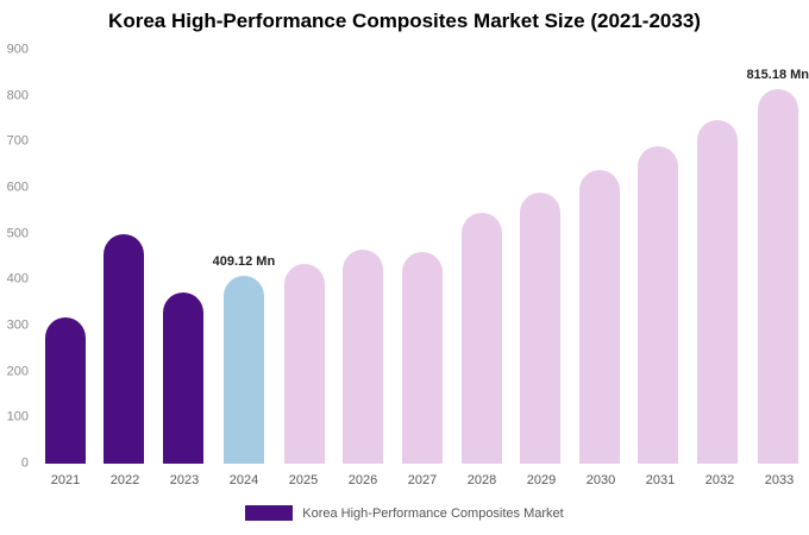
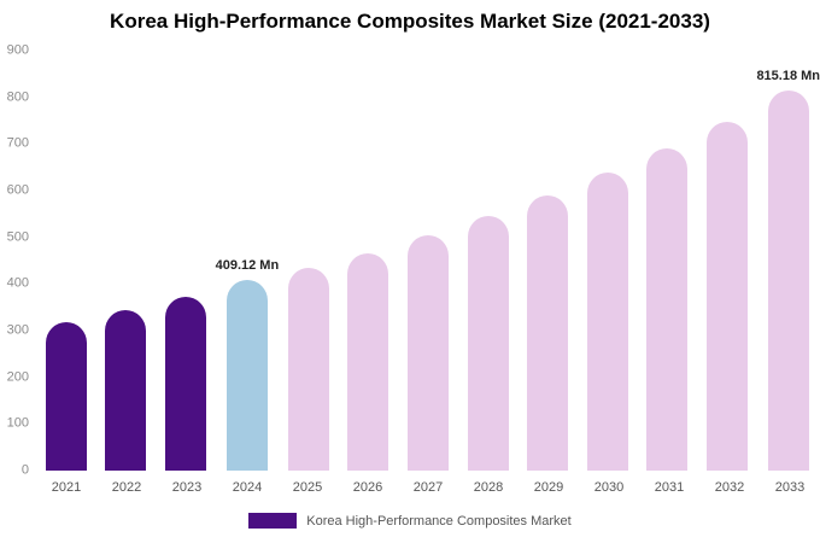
2022: 500 -> 340
2027: 460 -> 500
